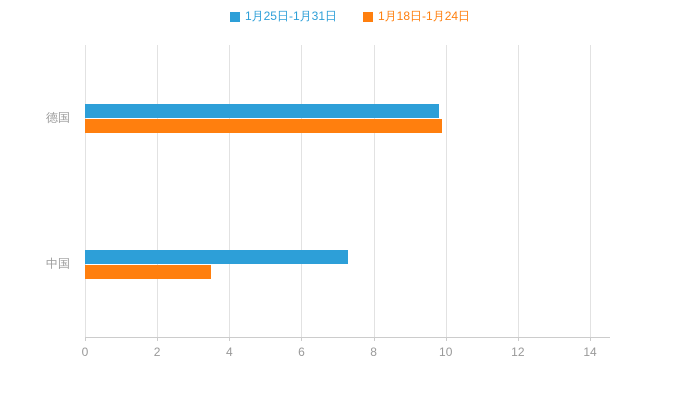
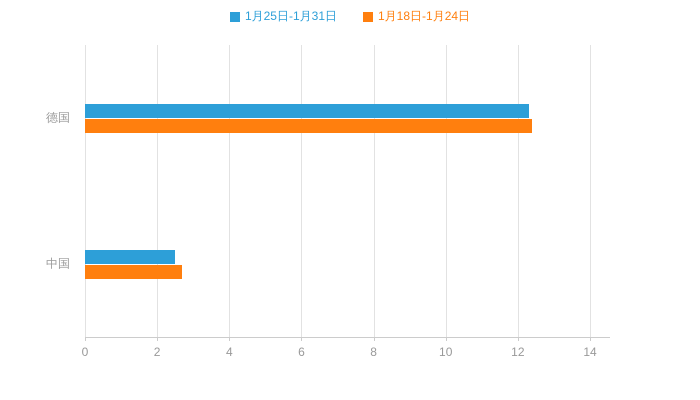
1月25日-1月31日/德国: 9.8 -> 12.3
1月18日-1月24日/德国: 9.9 -> 12.4
1月25日-1月31日/中国: 7.3 -> 2.5
1月18日-1月24日/中国: 3.5 -> 2.7
